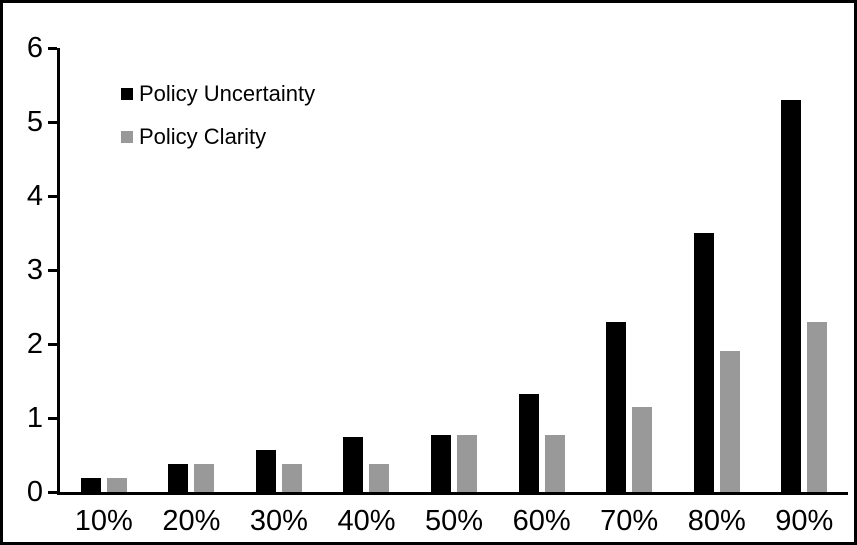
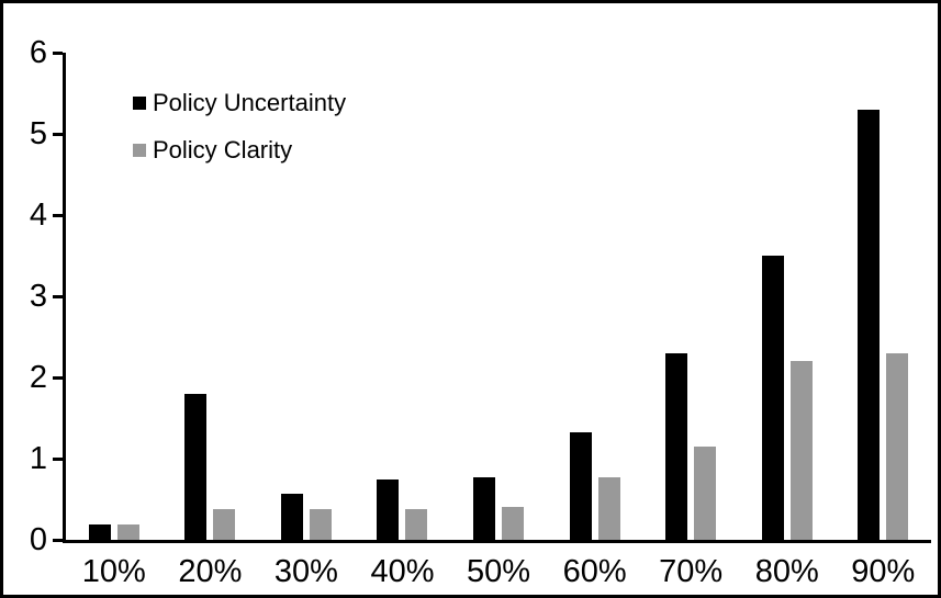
Policy Uncertainty/20%: 0.4 -> 1.8
Policy Clarity/50%: 0.8 -> 0.4
Policy Clarity/80%: 1.9 -> 2.2
